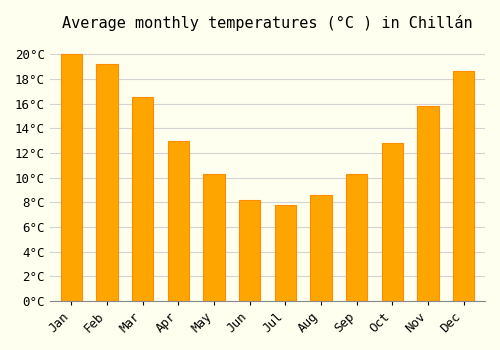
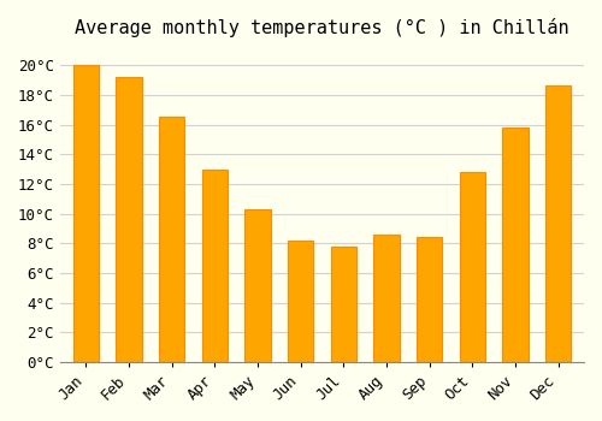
Sep: 10.3°C -> 8.4°C
